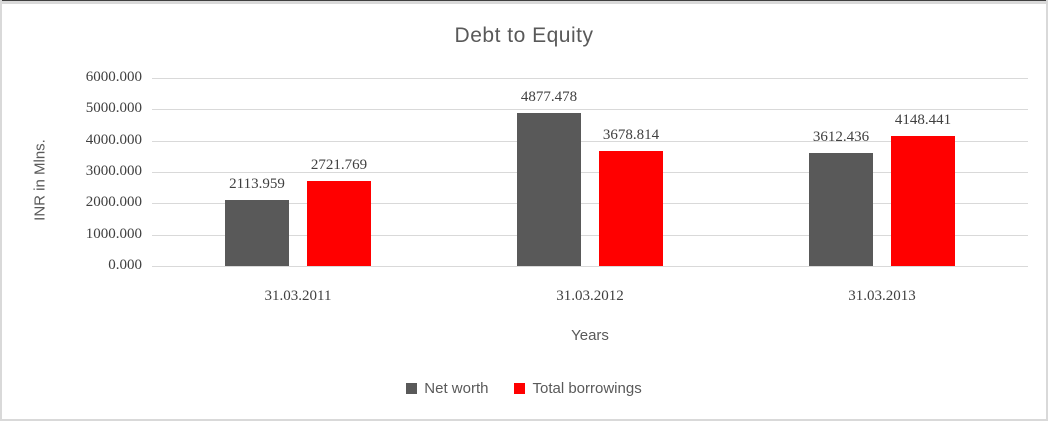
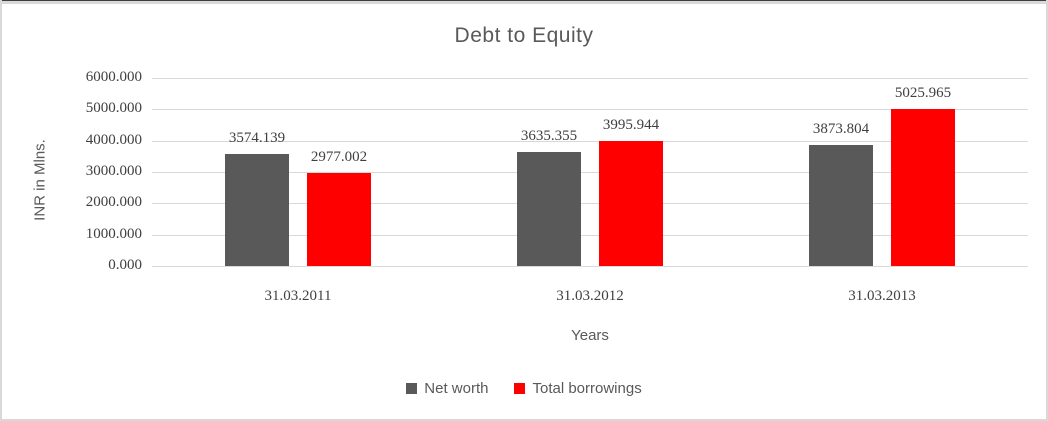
Net worth/31.03.2011: 2113.959 -> 3574.139
Total borrowings/31.03.2011: 2721.769 -> 2977.002
Net worth/31.03.2012: 4877.478 -> 3635.355
Total borrowings/31.03.2012: 3678.814 -> 3995.944
Net worth/31.03.2013: 3612.436 -> 3873.804
Total borrowings/31.03.2013: 4148.441 -> 5025.965
